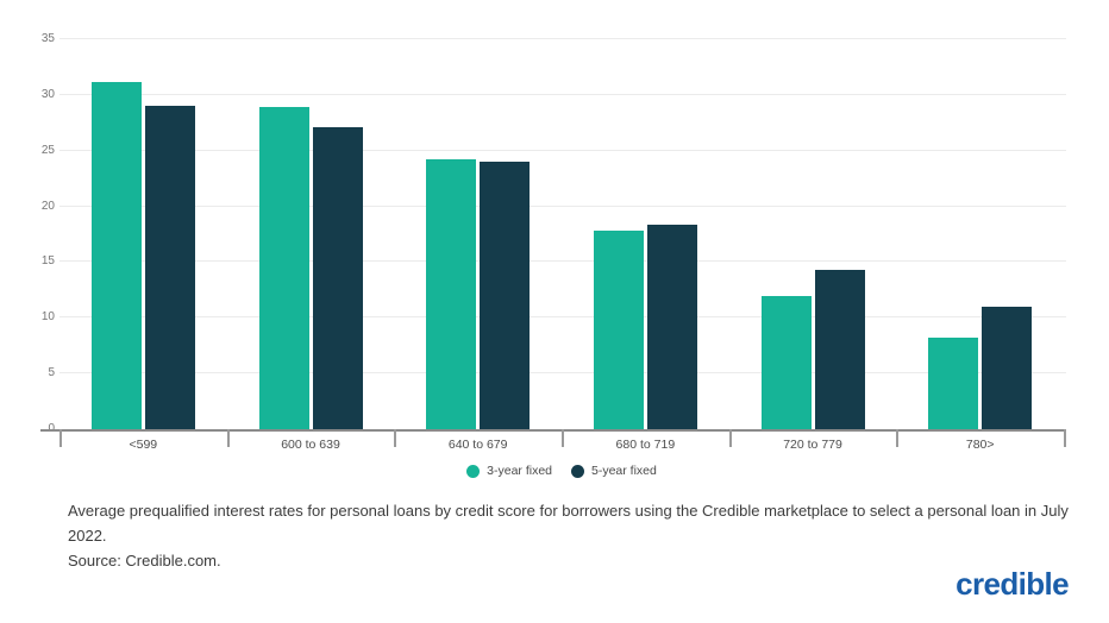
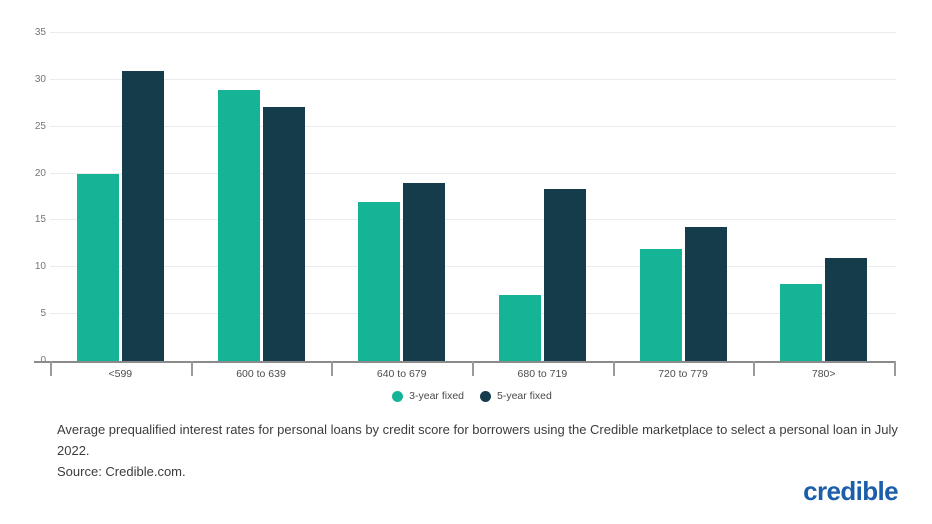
3-year fixed/<599: 31 -> 20
5-year fixed/<599: 29 -> 31
3-year fixed/640 to 679: 24 -> 17
5-year fixed/640 to 679: 24 -> 19
3-year fixed/680 to 719: 18 -> 7
